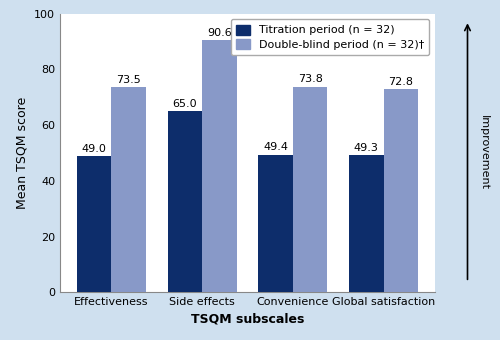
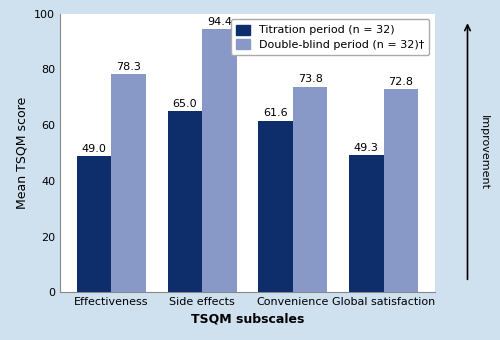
Double-blind period (n = 32)†/Effectiveness: 73.5 -> 78.3
Double-blind period (n = 32)†/Side effects: 90.6 -> 94.4
Titration period (n = 32)/Convenience: 49.4 -> 61.6
